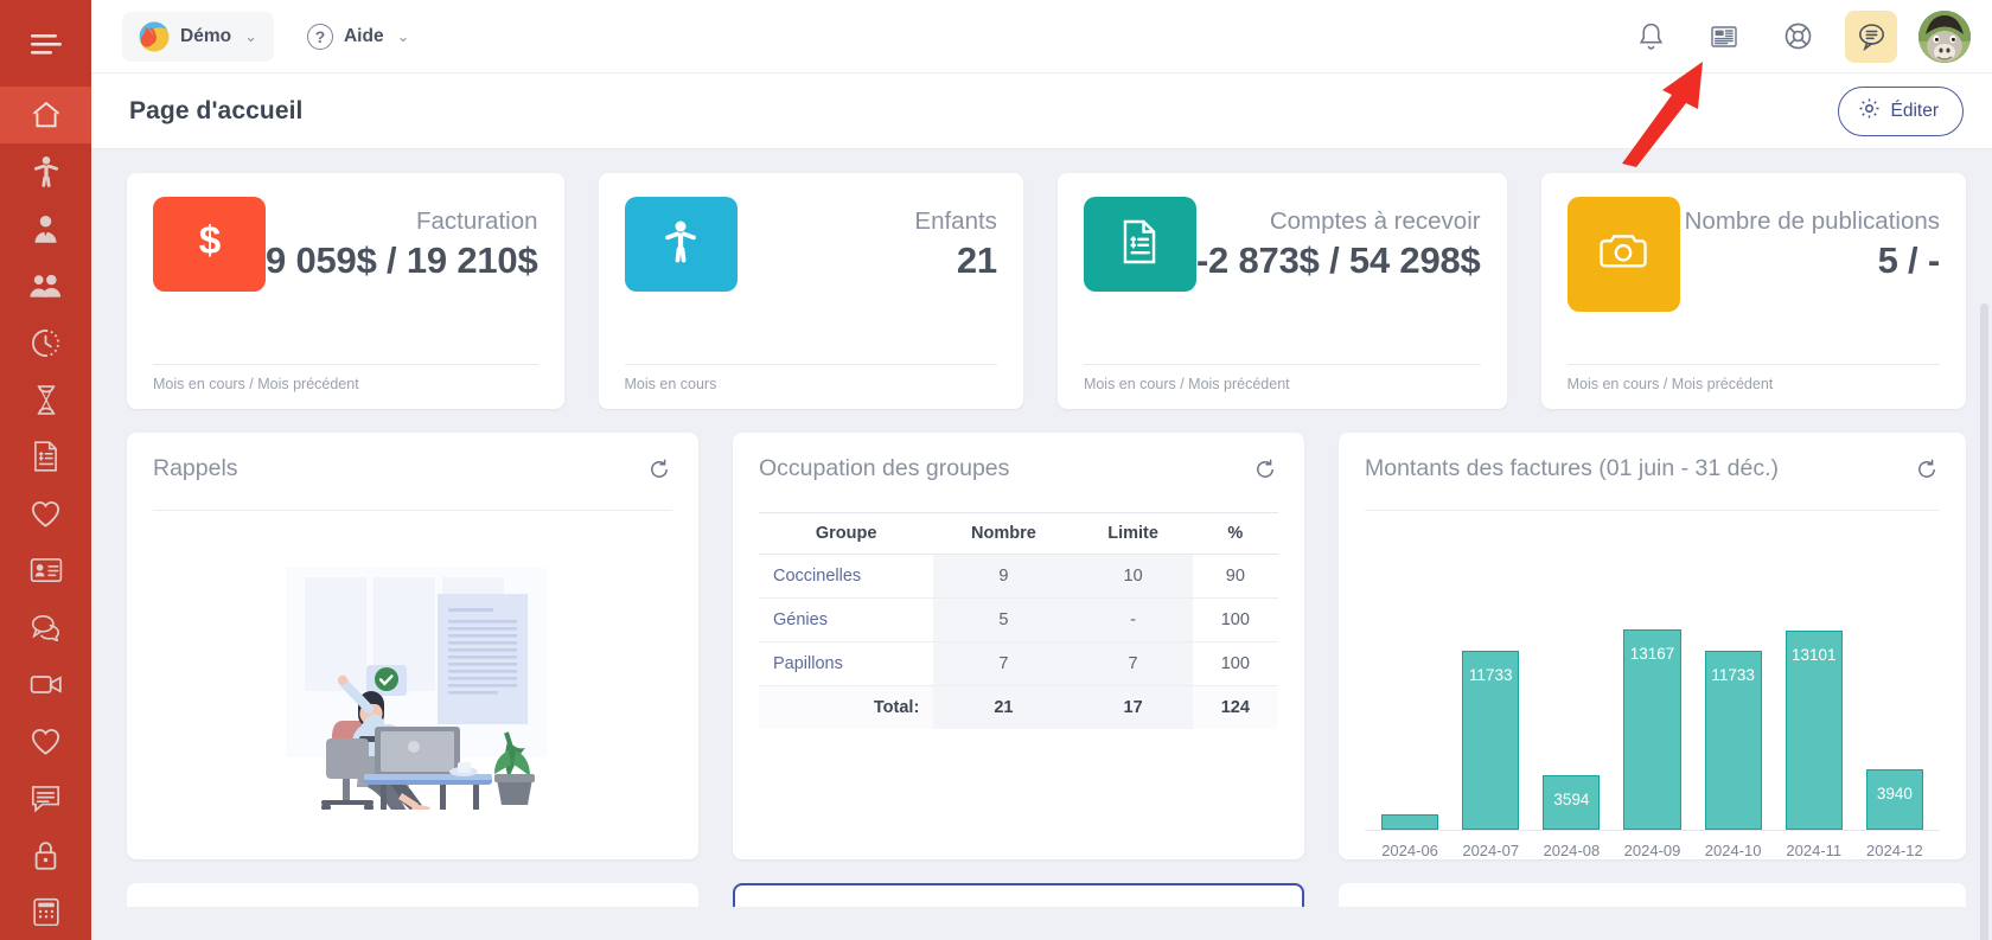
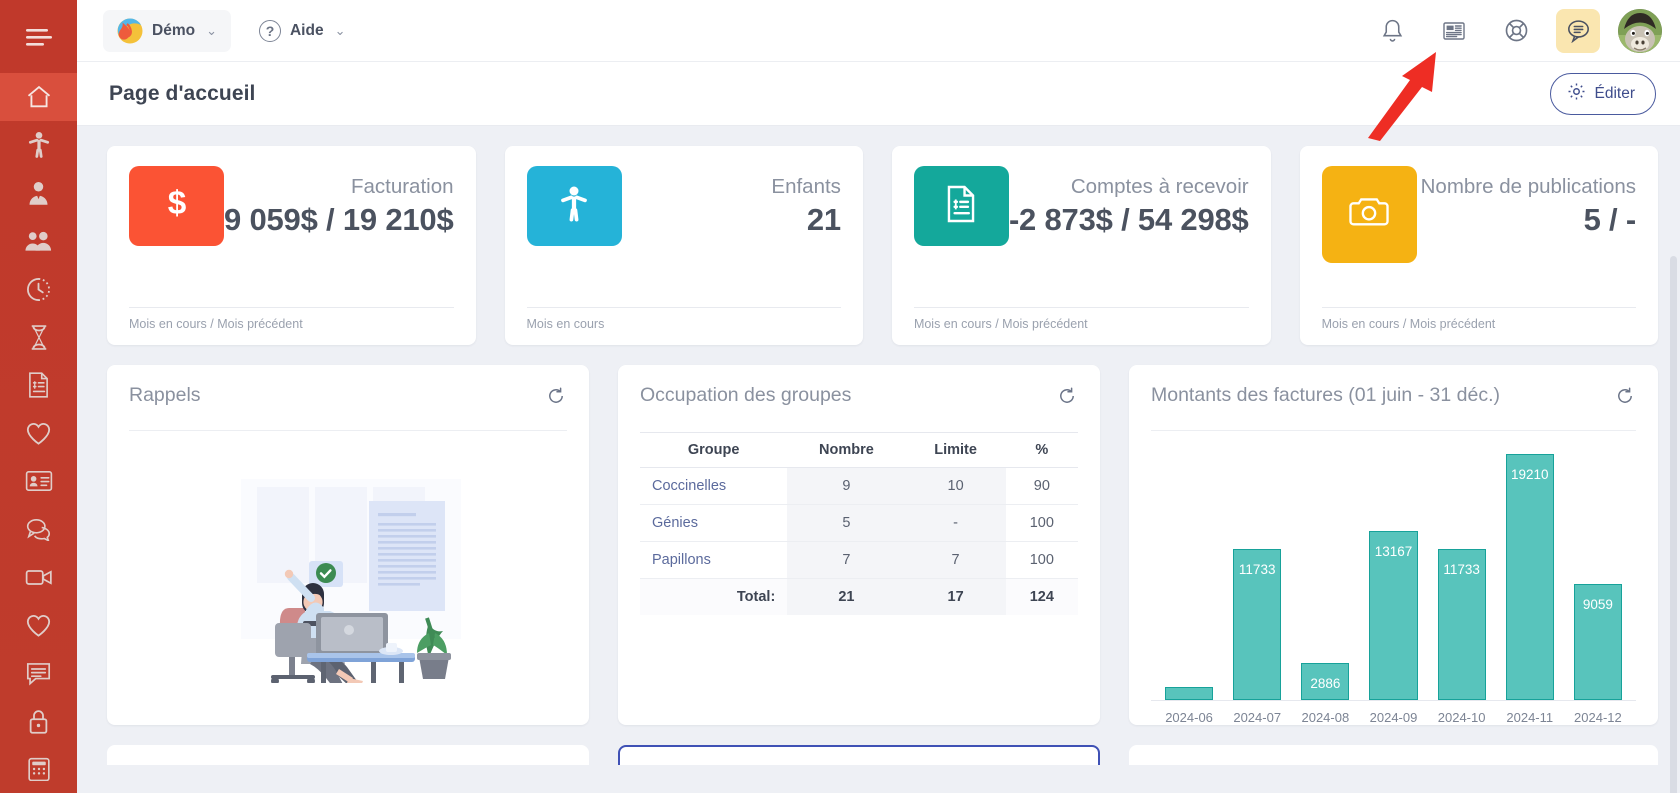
2024-08: 3594 -> 2886
2024-11: 13101 -> 19210
2024-12: 3940 -> 9059
